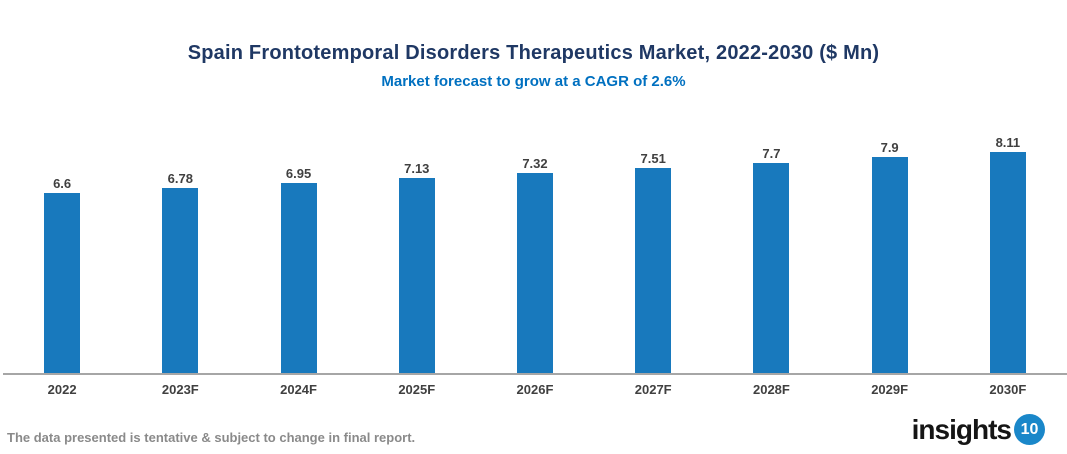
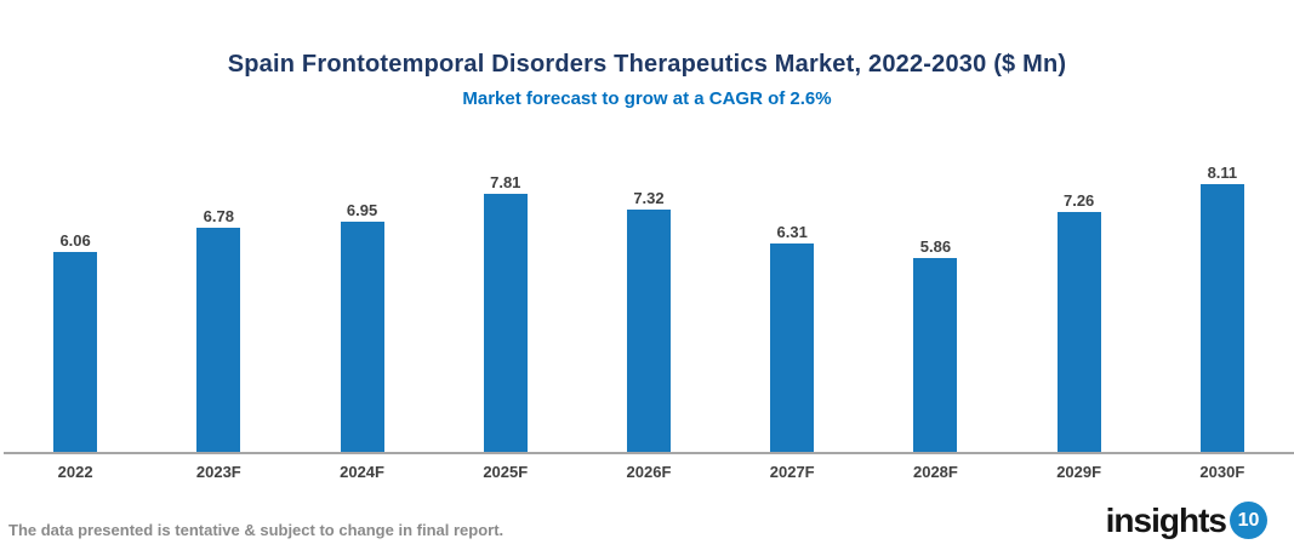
2022: 6.6 -> 6.06
2025F: 7.13 -> 7.81
2027F: 7.51 -> 6.31
2028F: 7.7 -> 5.86
2029F: 7.9 -> 7.26
